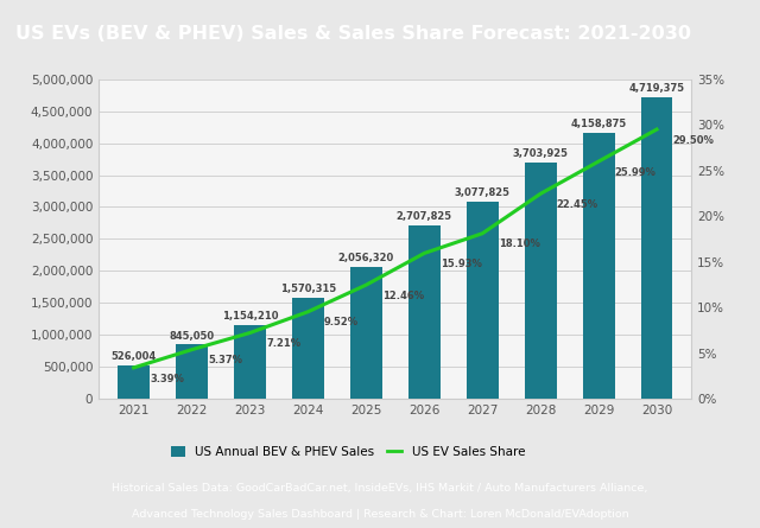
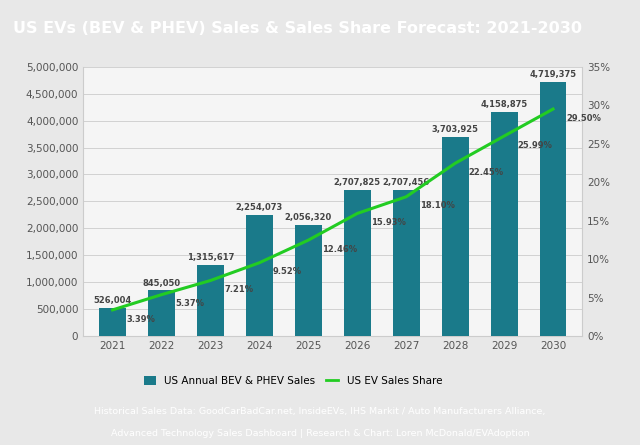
US Annual BEV & PHEV Sales/2023: 1,154,210 -> 1,315,617
US Annual BEV & PHEV Sales/2024: 1,570,315 -> 2,254,073
US Annual BEV & PHEV Sales/2027: 3,077,825 -> 2,707,456
